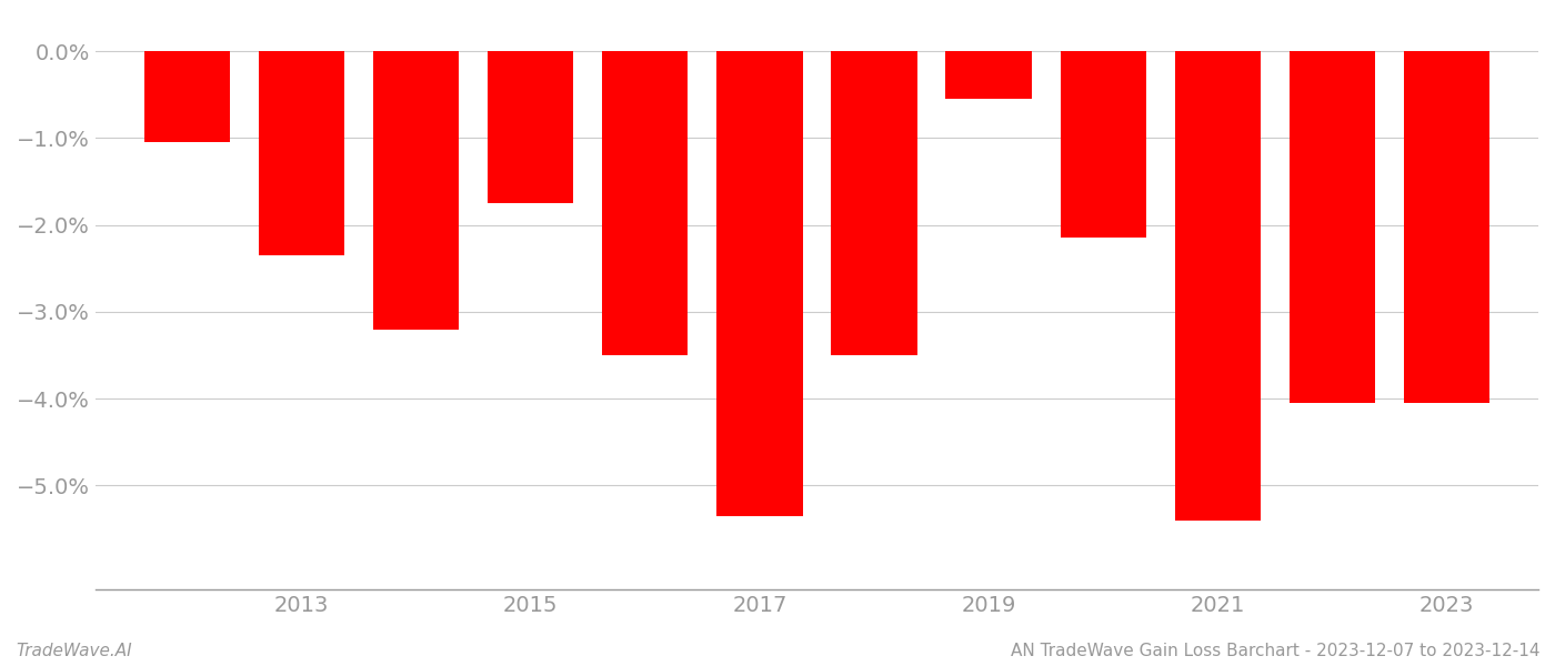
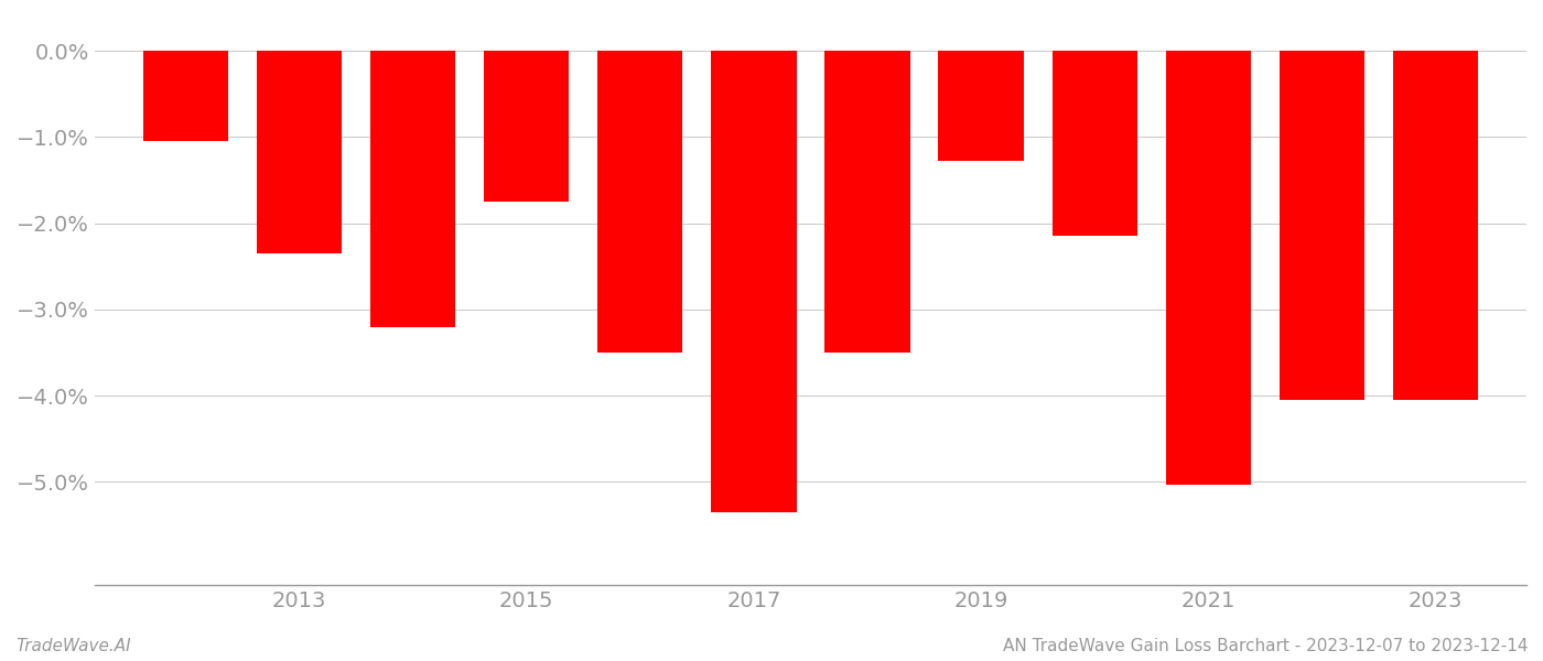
2019: -0.55% -> -1.28%
2021: -5.40% -> -5.04%
